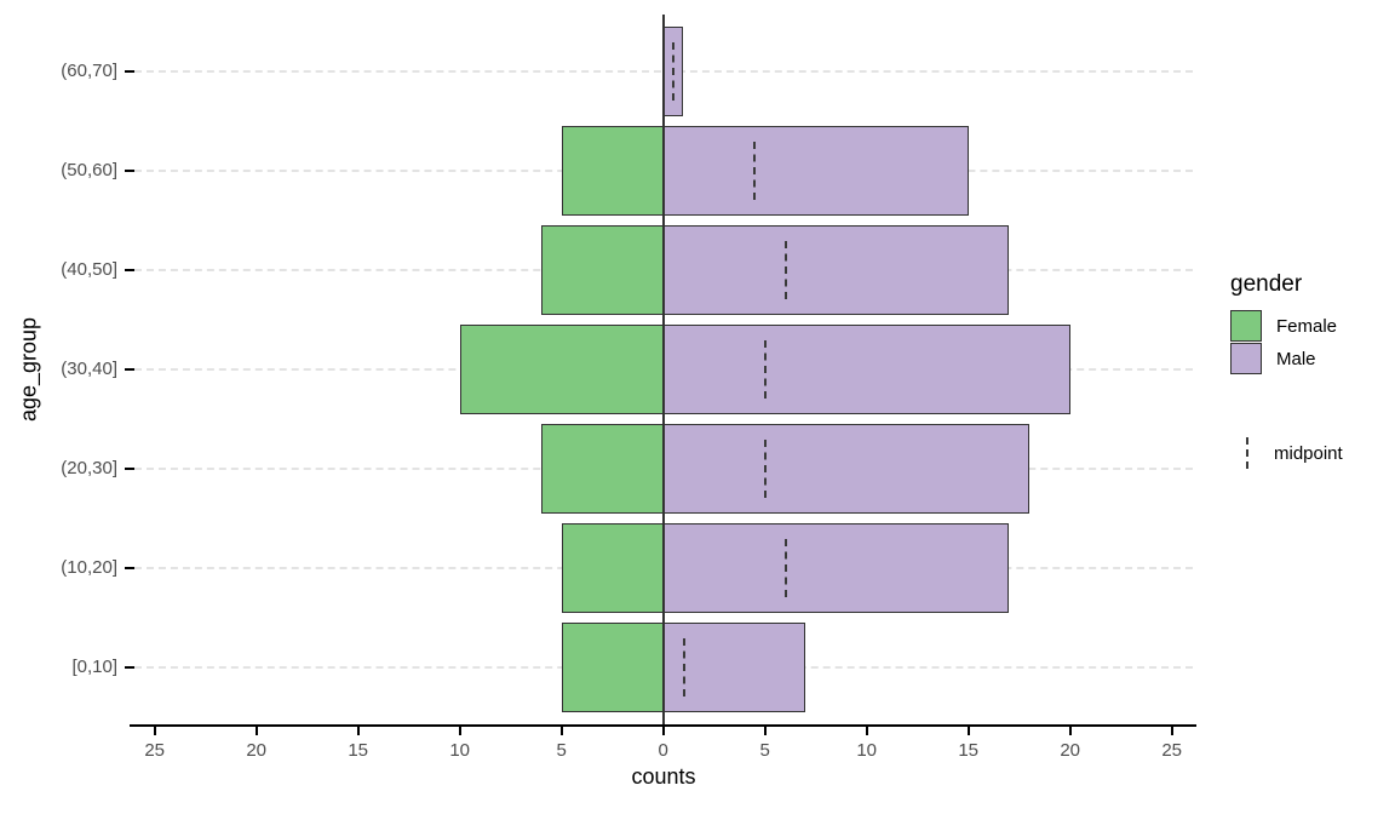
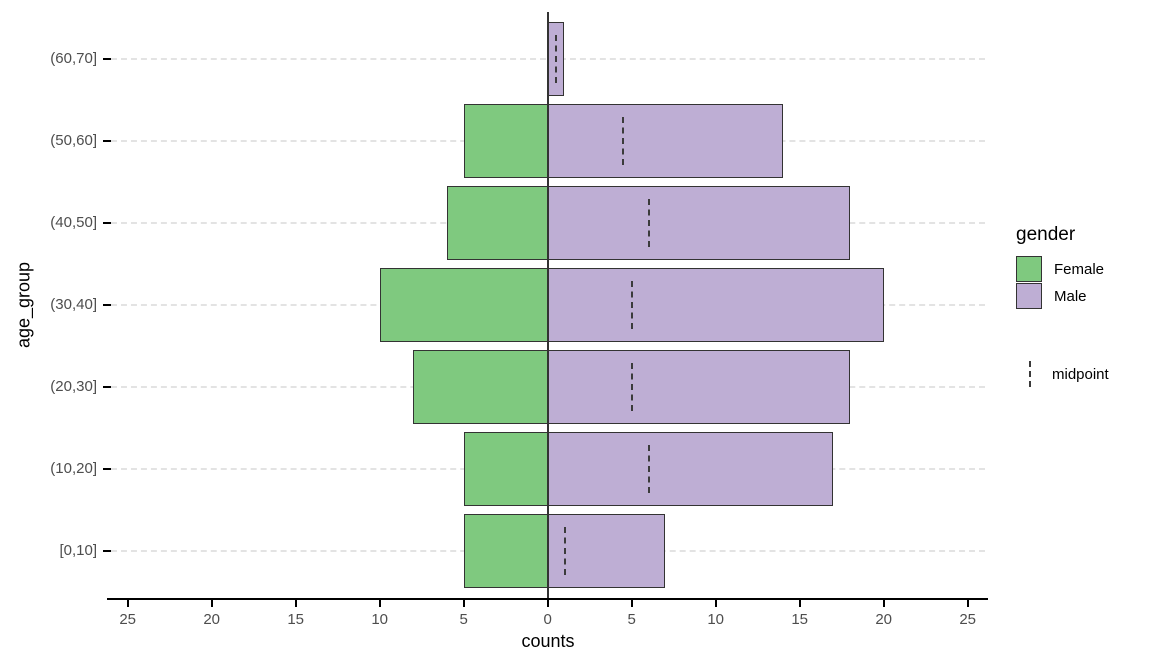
Male/(50,60]: 15 -> 14
Male/(40,50]: 17 -> 18
Female/(20,30]: 6 -> 8
